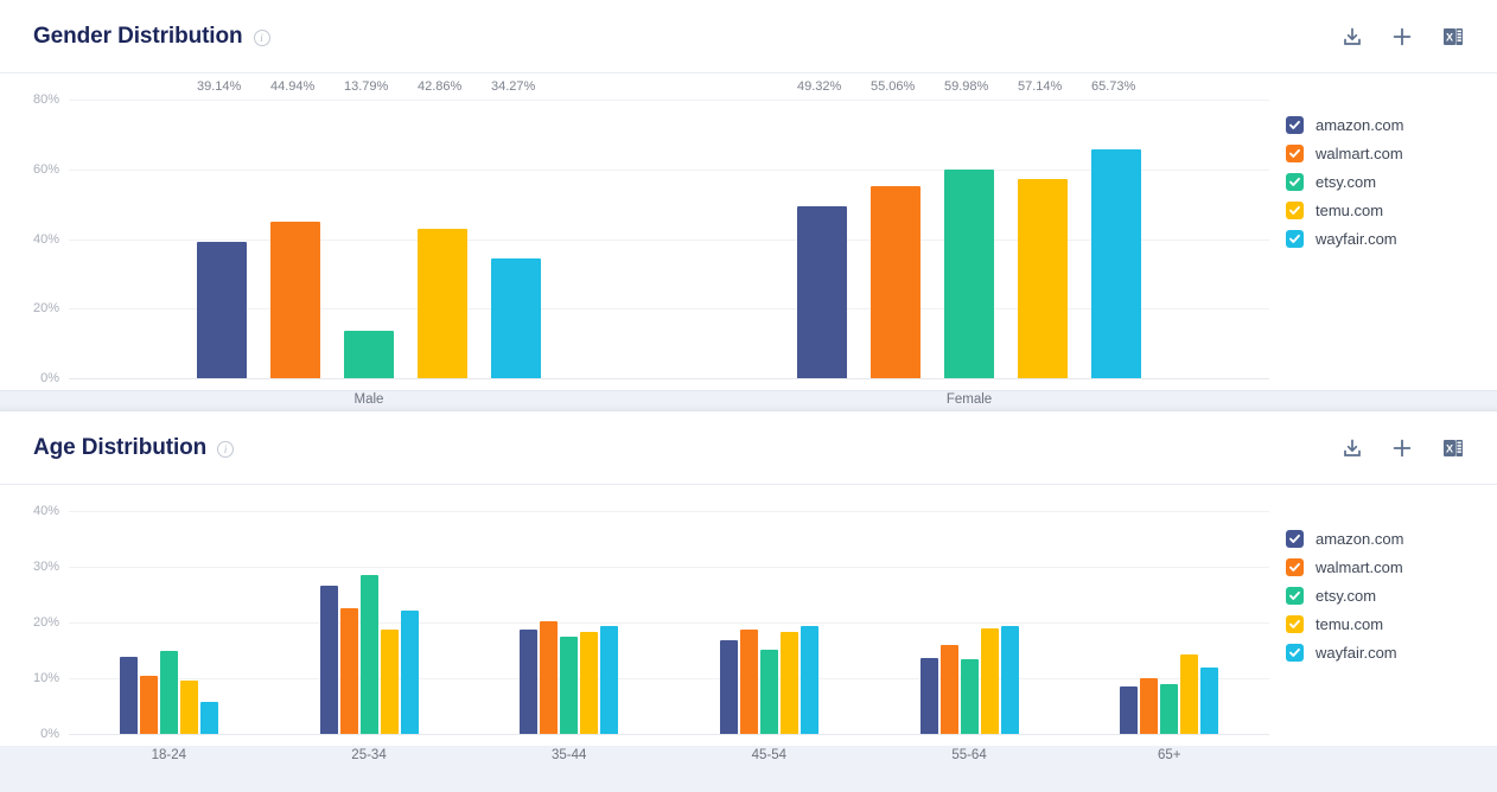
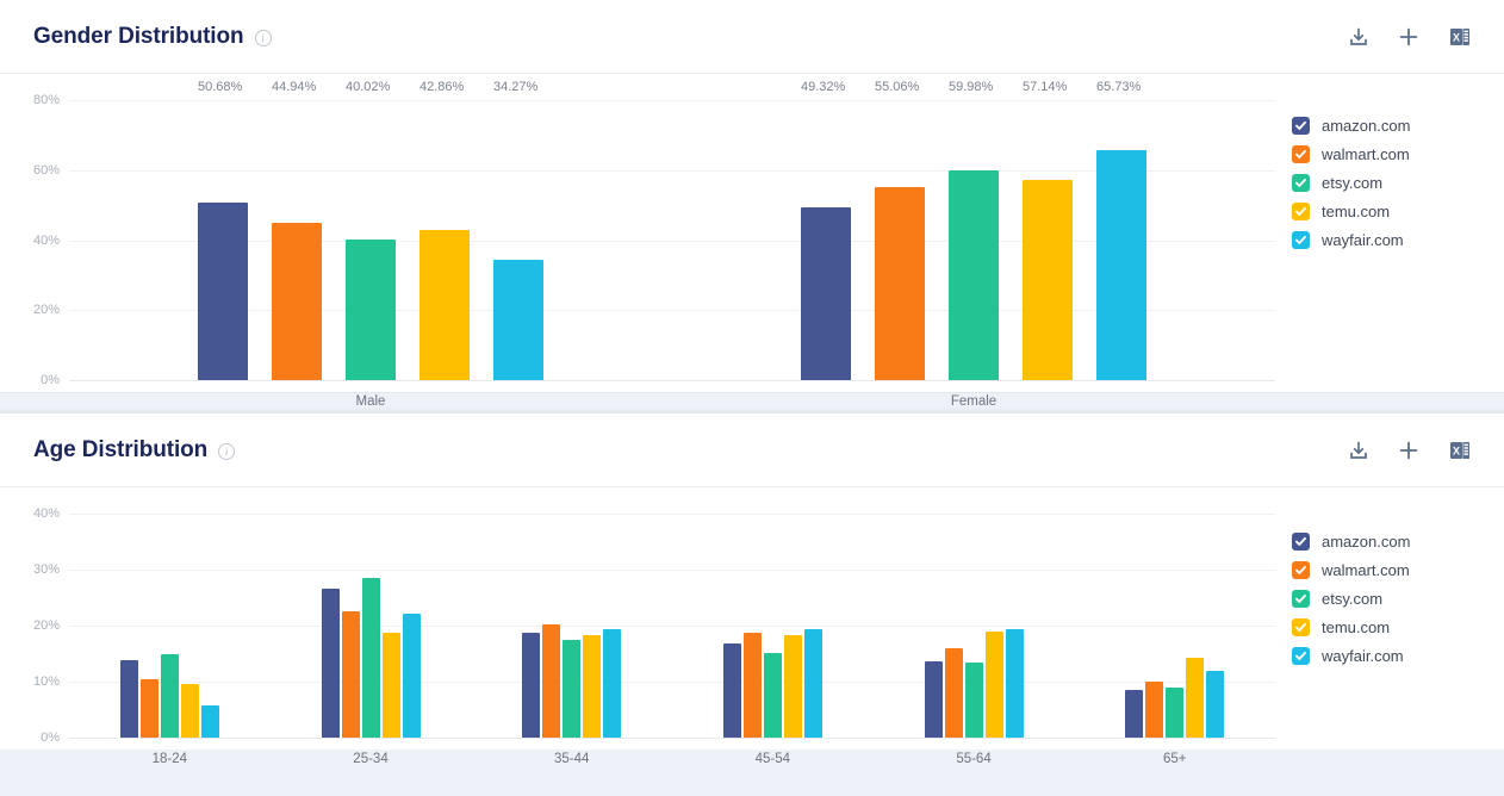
Gender Distribution/amazon.com/Male: 39.14% -> 50.68%
Gender Distribution/etsy.com/Male: 13.79% -> 40.02%
